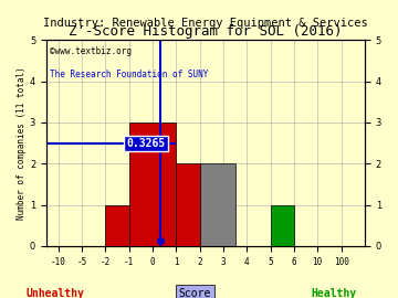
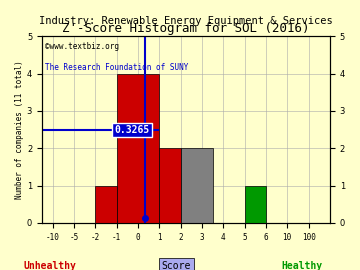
0: 3 -> 4
